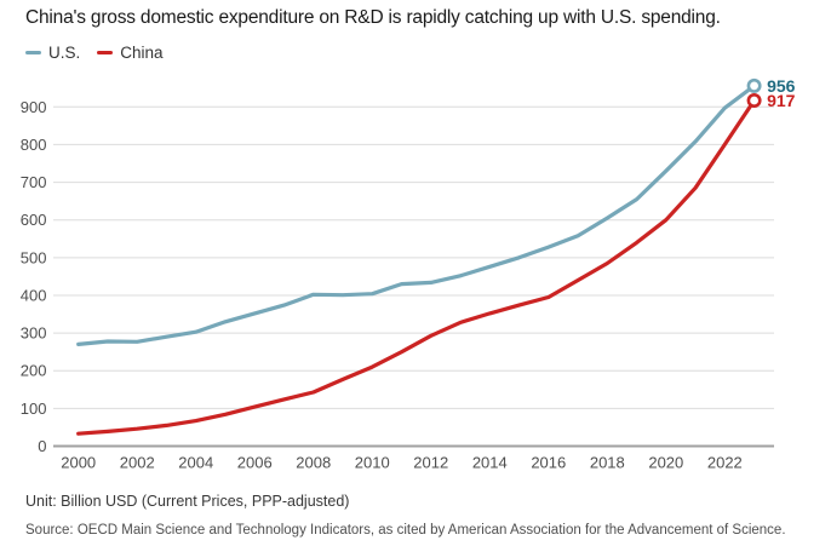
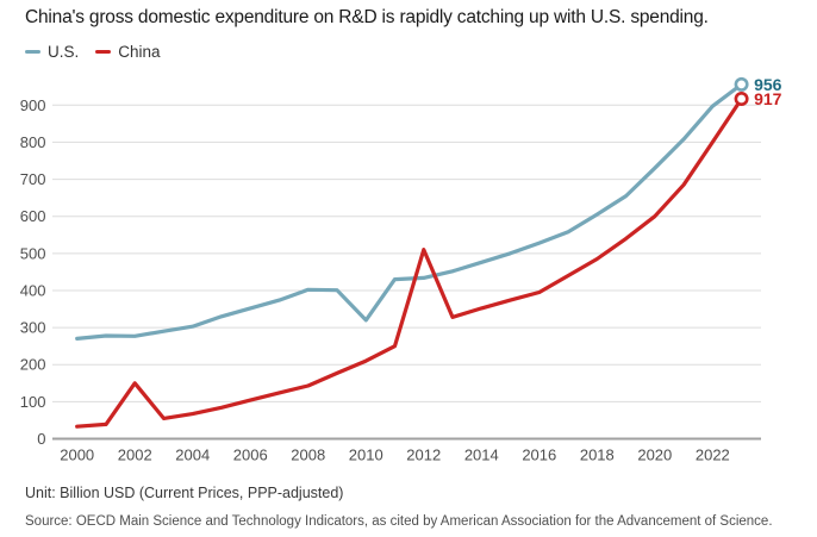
China/2002: 50 -> 150
U.S./2010: 400 -> 320
China/2012: 290 -> 510
